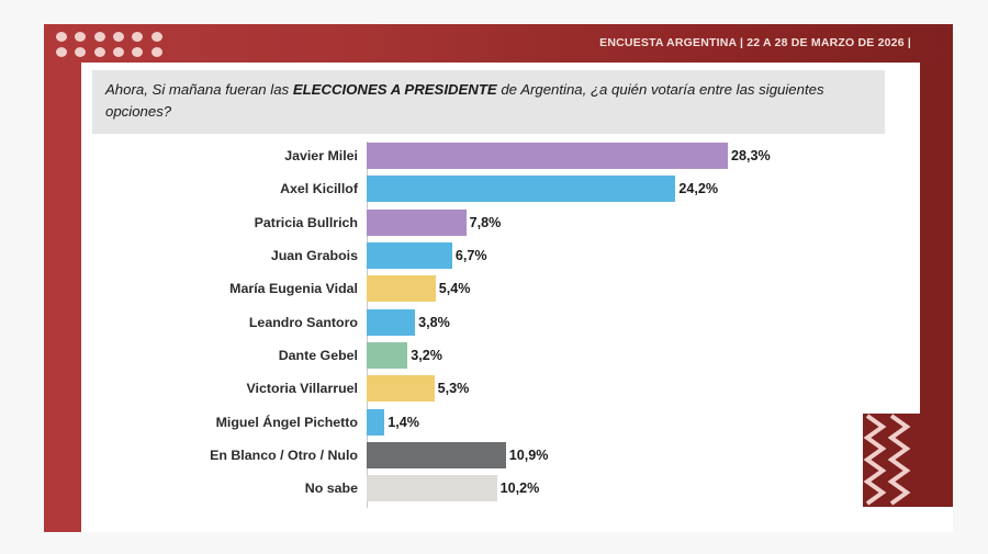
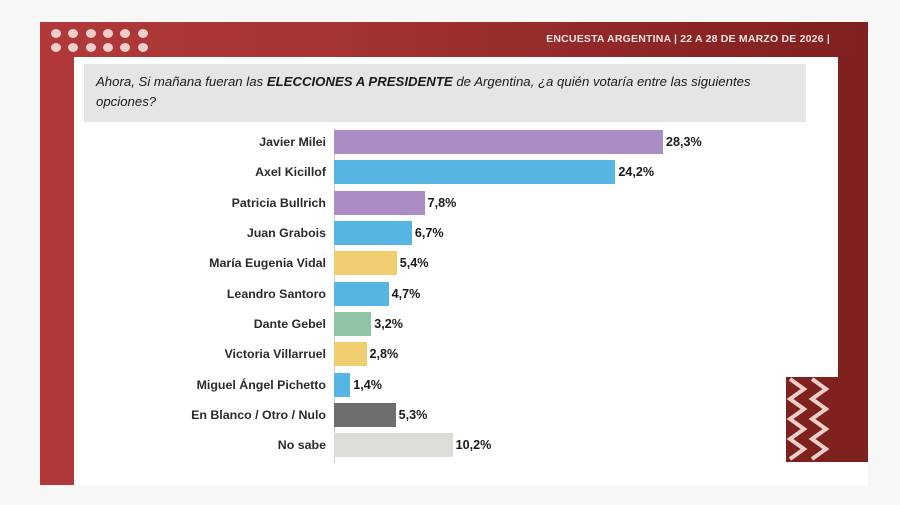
Leandro Santoro: 3,8% -> 4,7%
Victoria Villarruel: 5,3% -> 2,8%
En Blanco / Otro / Nulo: 10,9% -> 5,3%
